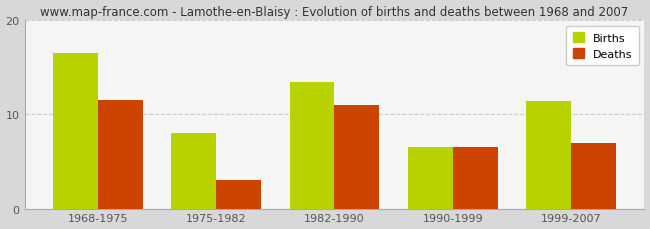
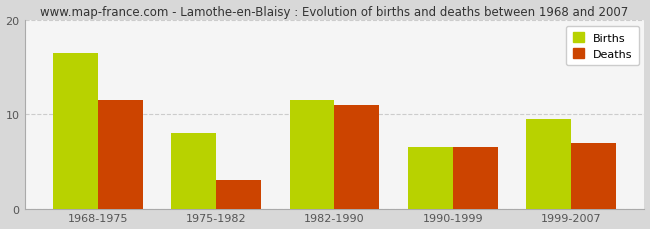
Births/1982-1990: 13.4 -> 11.5
Births/1999-2007: 11.4 -> 9.5
